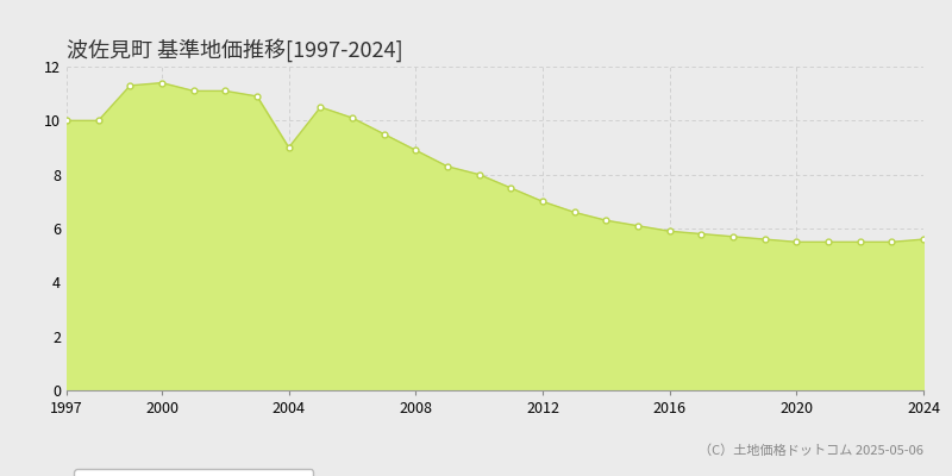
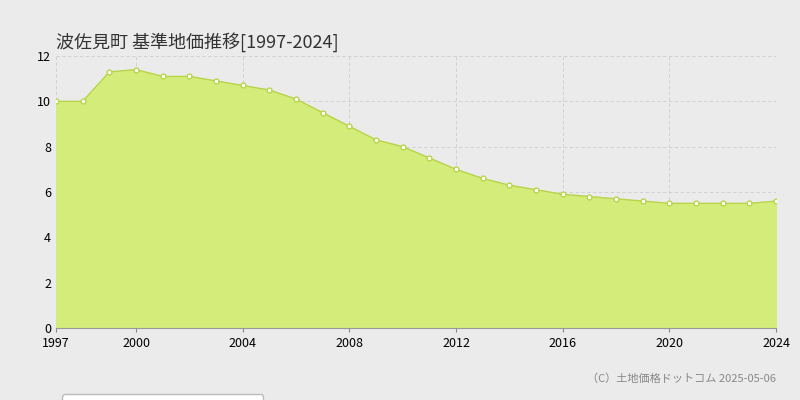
2004: 9.0 -> 10.7
